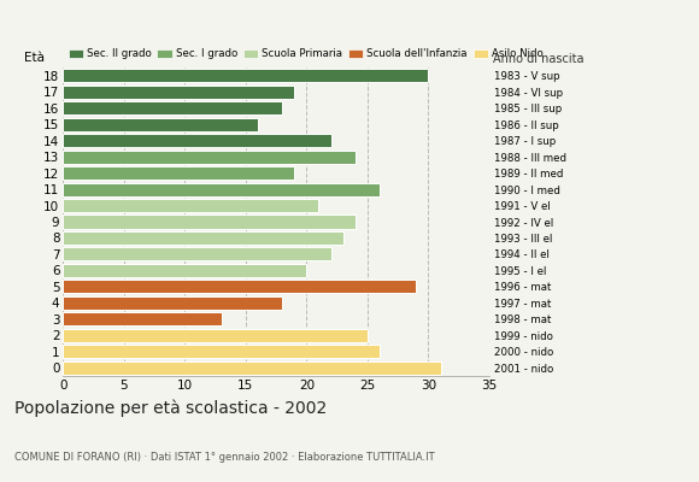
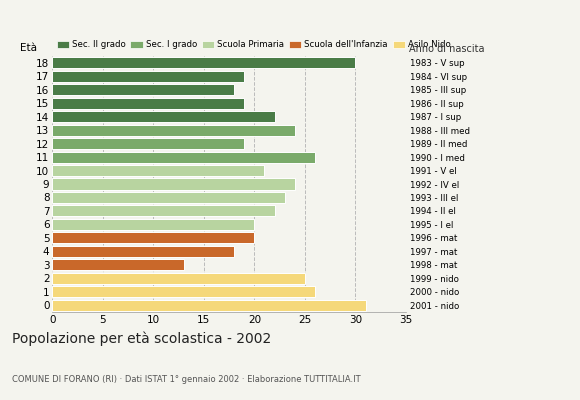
15: 16 -> 19
5: 29 -> 20
